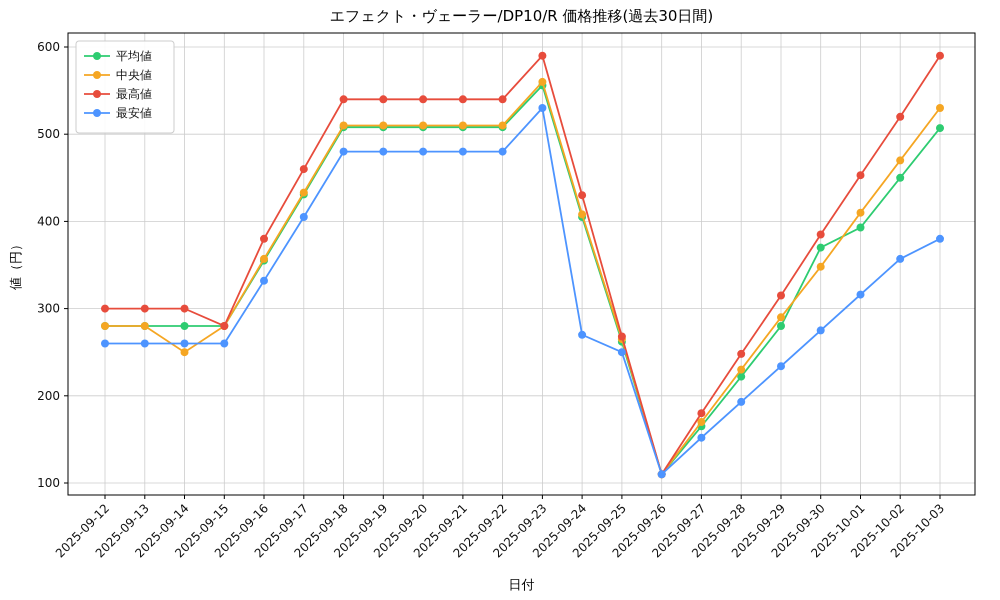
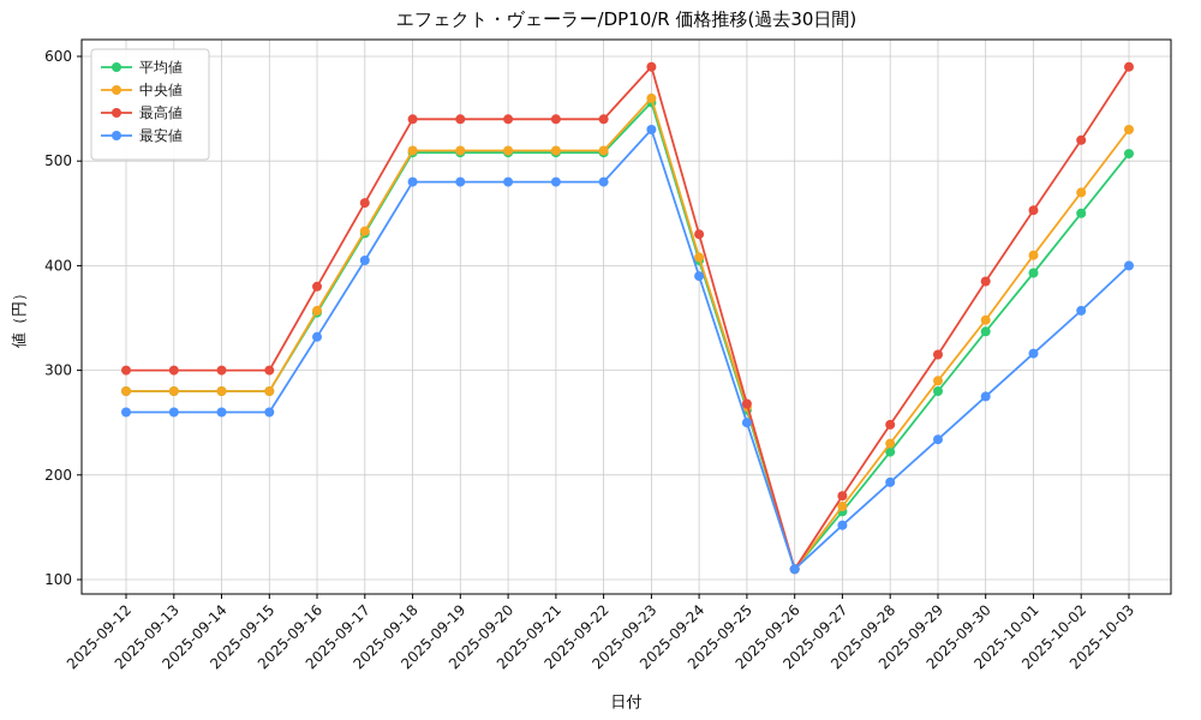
中央値/2025-09-14: 250 -> 280
最高値/2025-09-15: 280 -> 300
最安値/2025-09-24: 270 -> 390
平均値/2025-09-30: 370 -> 340
最安値/2025-10-03: 380 -> 400
